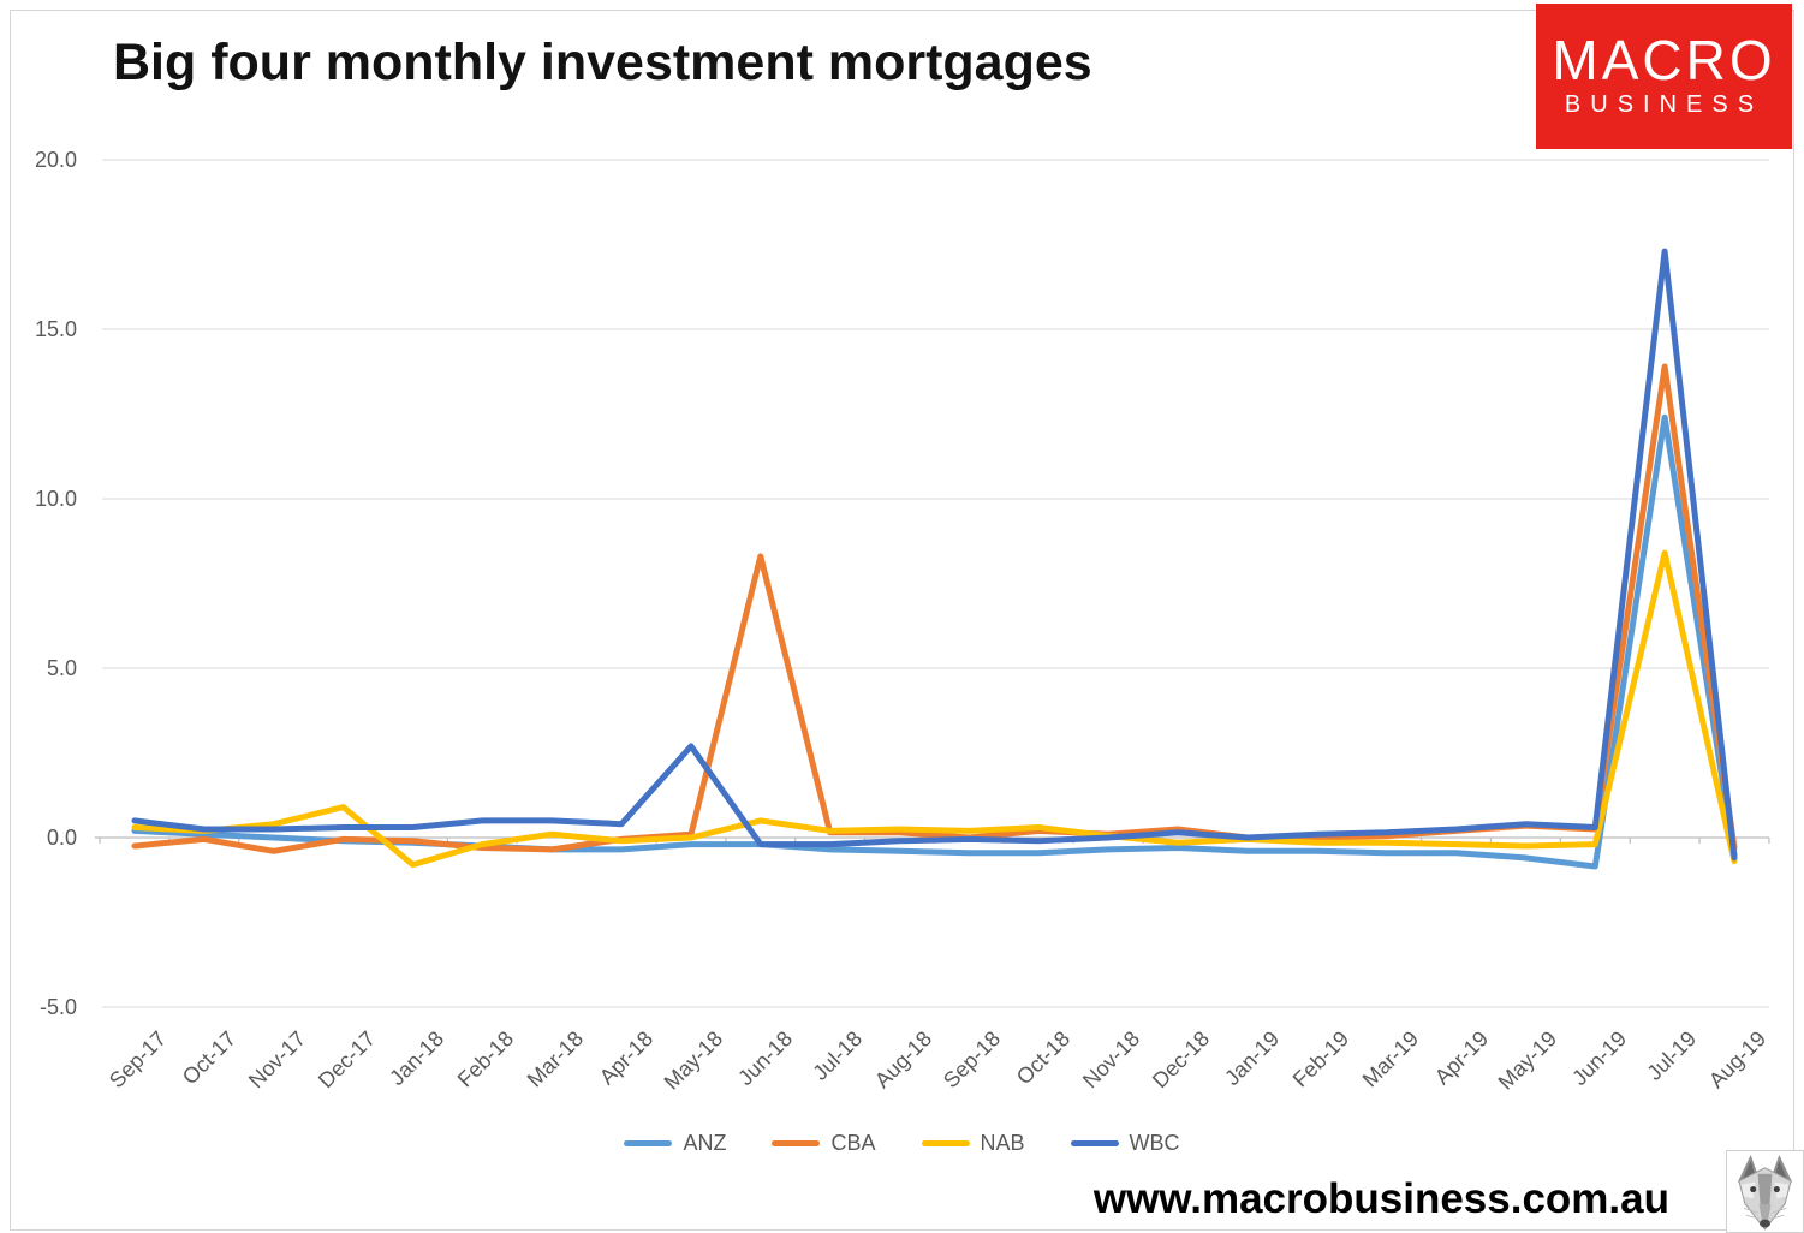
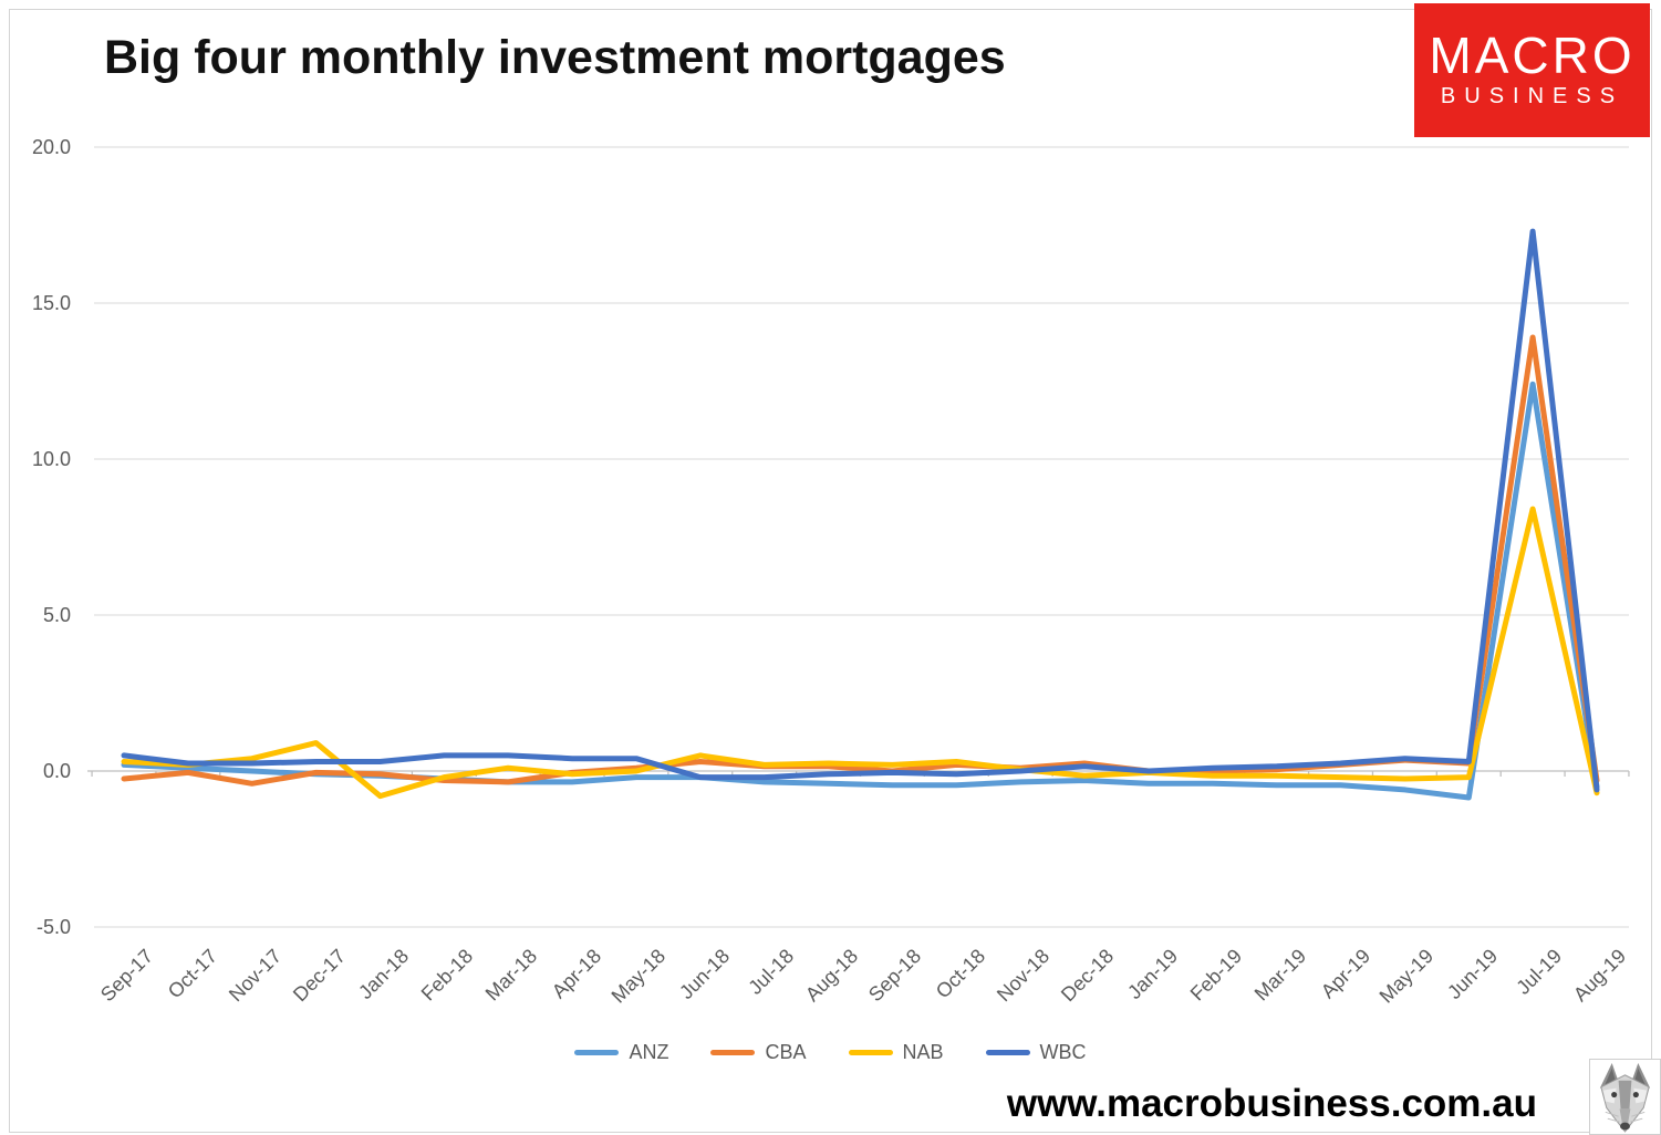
WBC/May-18: 2.7 -> 0.4
CBA/Jun-18: 8.3 -> 0.3
